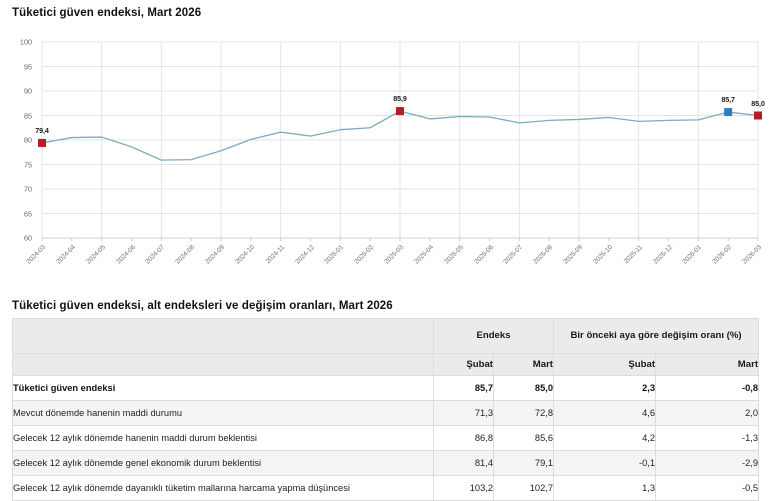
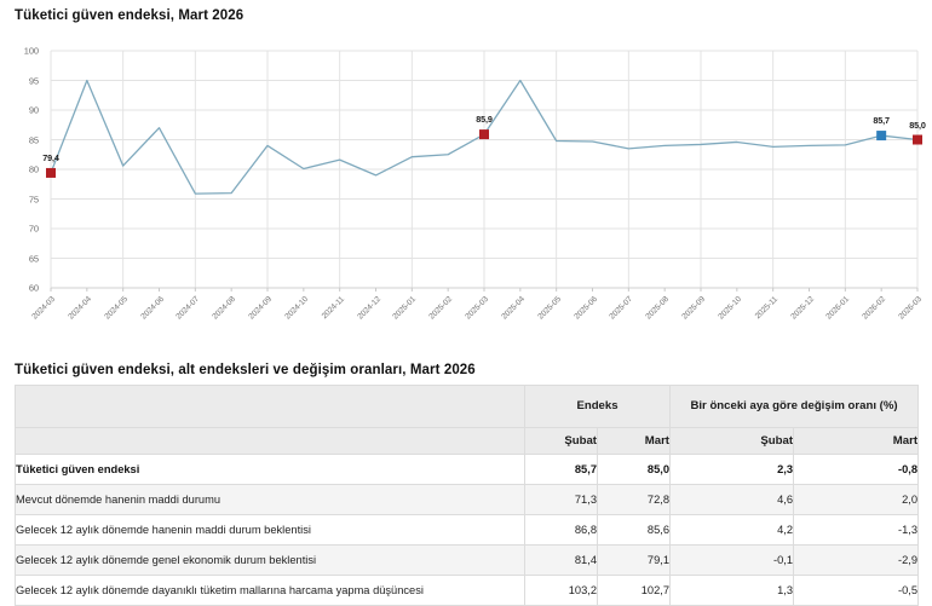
2024-04: 80 -> 95
2024-06: 79 -> 87
2024-09: 78 -> 84
2024-12: 81 -> 79
2025-04: 84 -> 95
